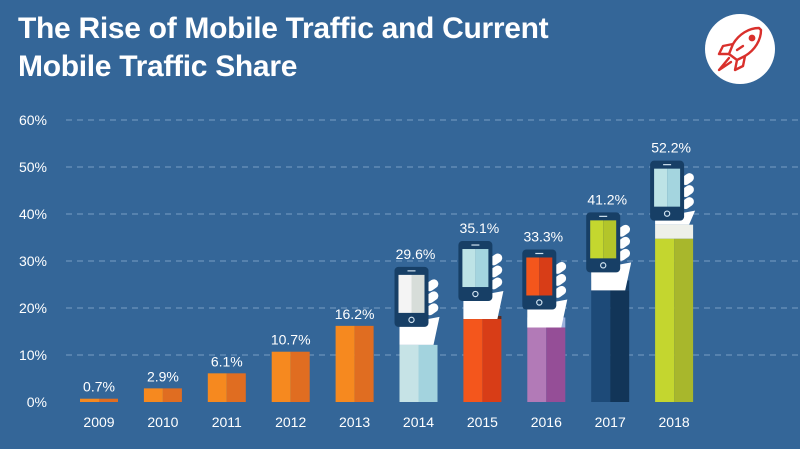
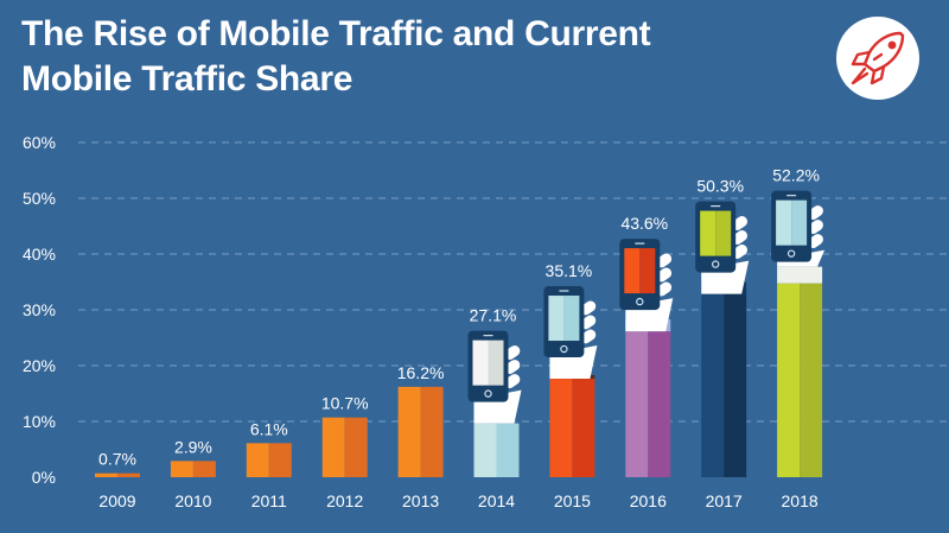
2014: 29.6% -> 27.1%
2016: 33.3% -> 43.6%
2017: 41.2% -> 50.3%
